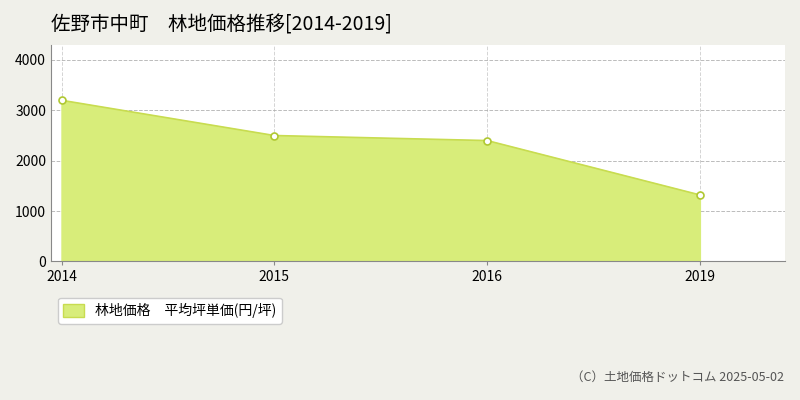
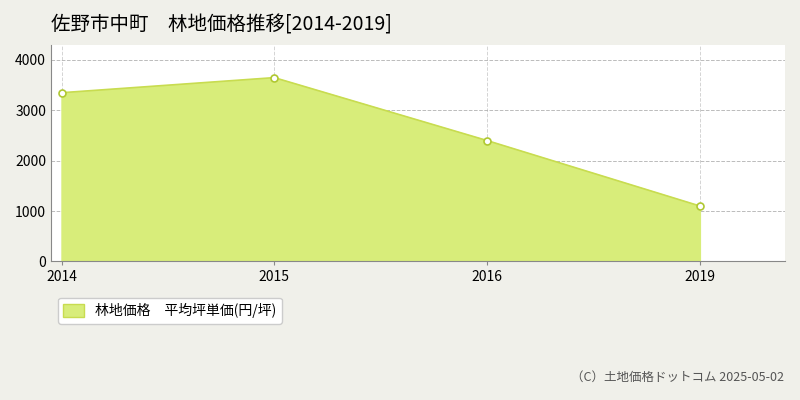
2014: 3200 -> 3350
2015: 2500 -> 3650
2019: 1320 -> 1100
